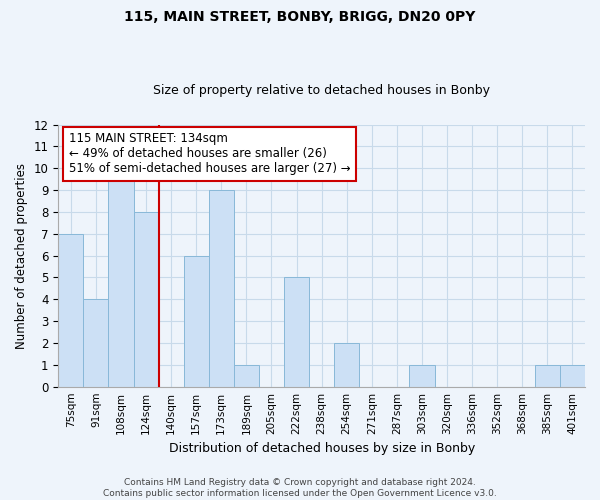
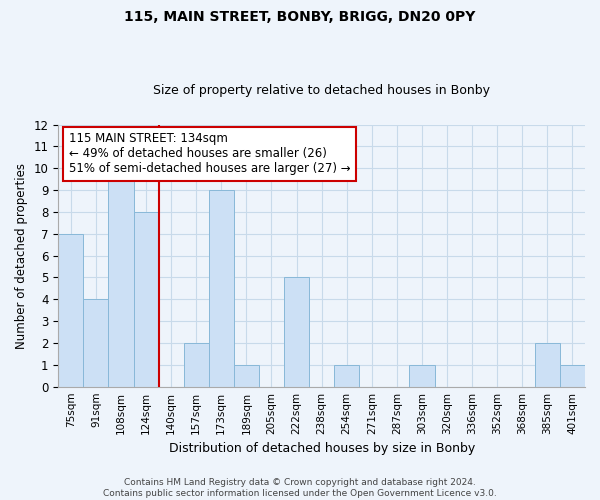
157sqm: 6 -> 2
254sqm: 2 -> 1
385sqm: 1 -> 2
